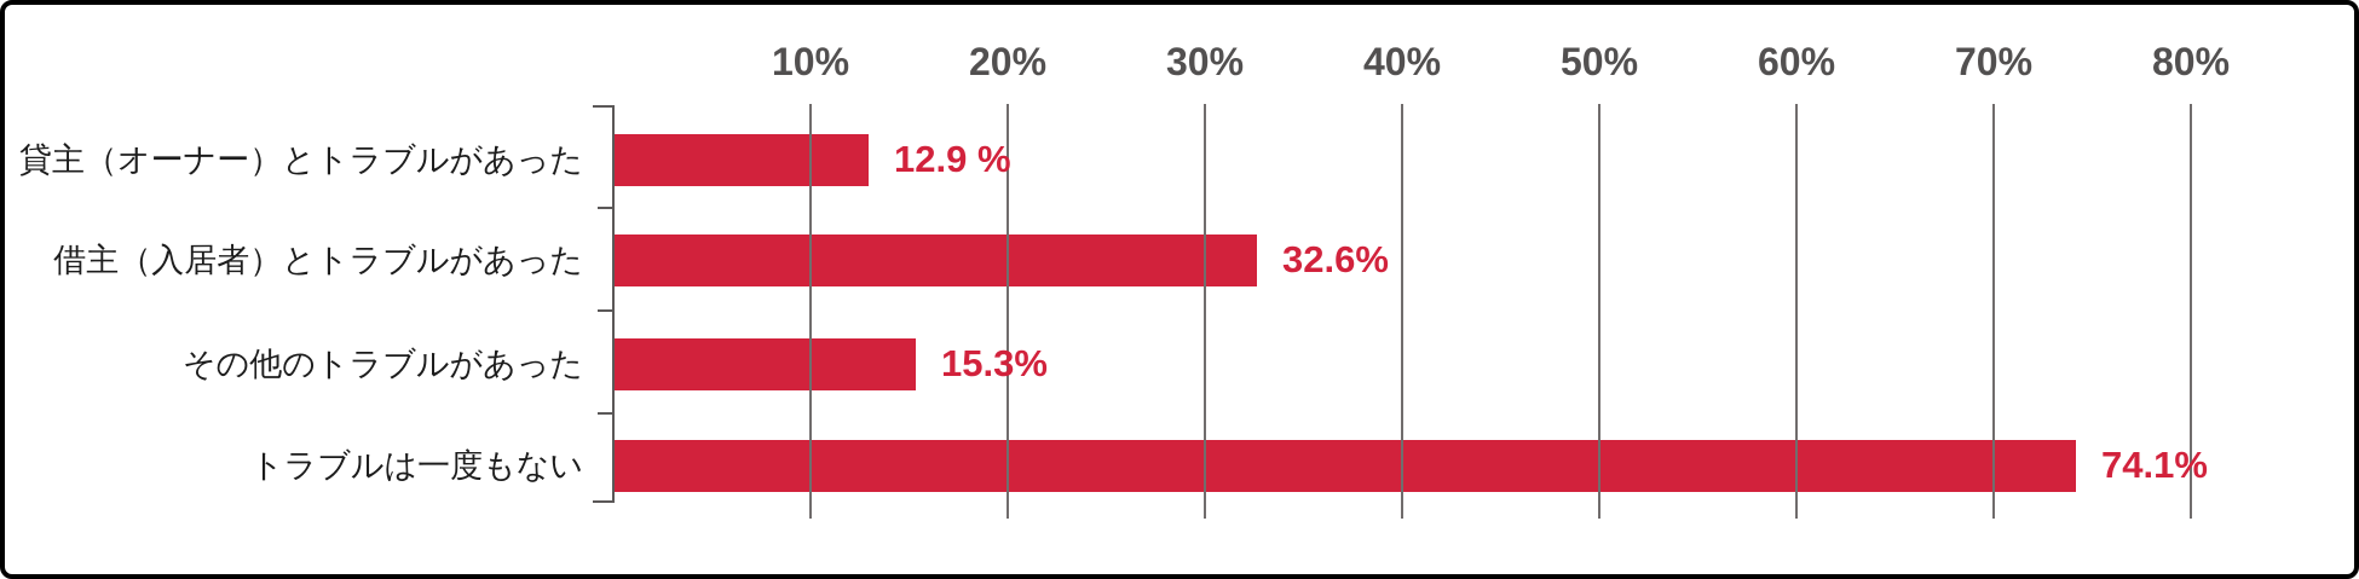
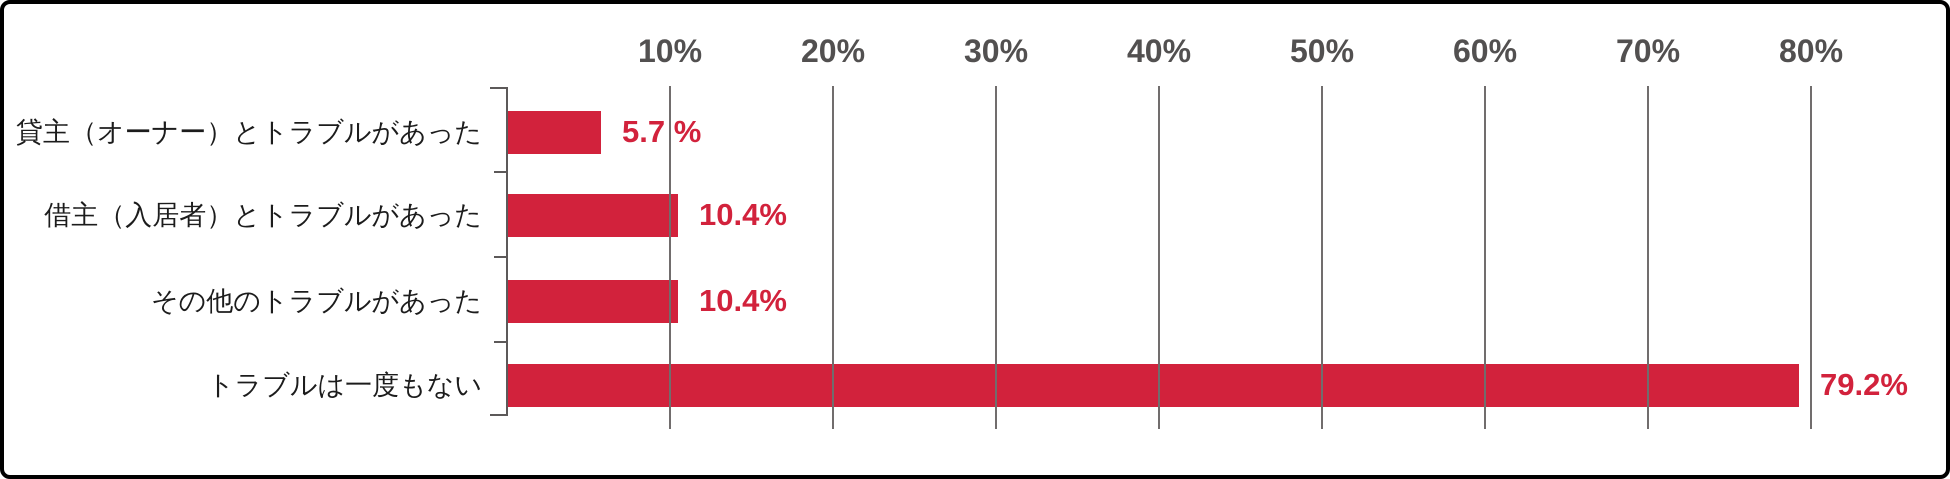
貸主（オーナー）とトラブルがあった: 12.9 -> 5.7
借主（入居者）とトラブルがあった: 32.6% -> 10.4%
その他のトラブルがあった: 15.3% -> 10.4%
トラブルは一度もない: 74.1% -> 79.2%
